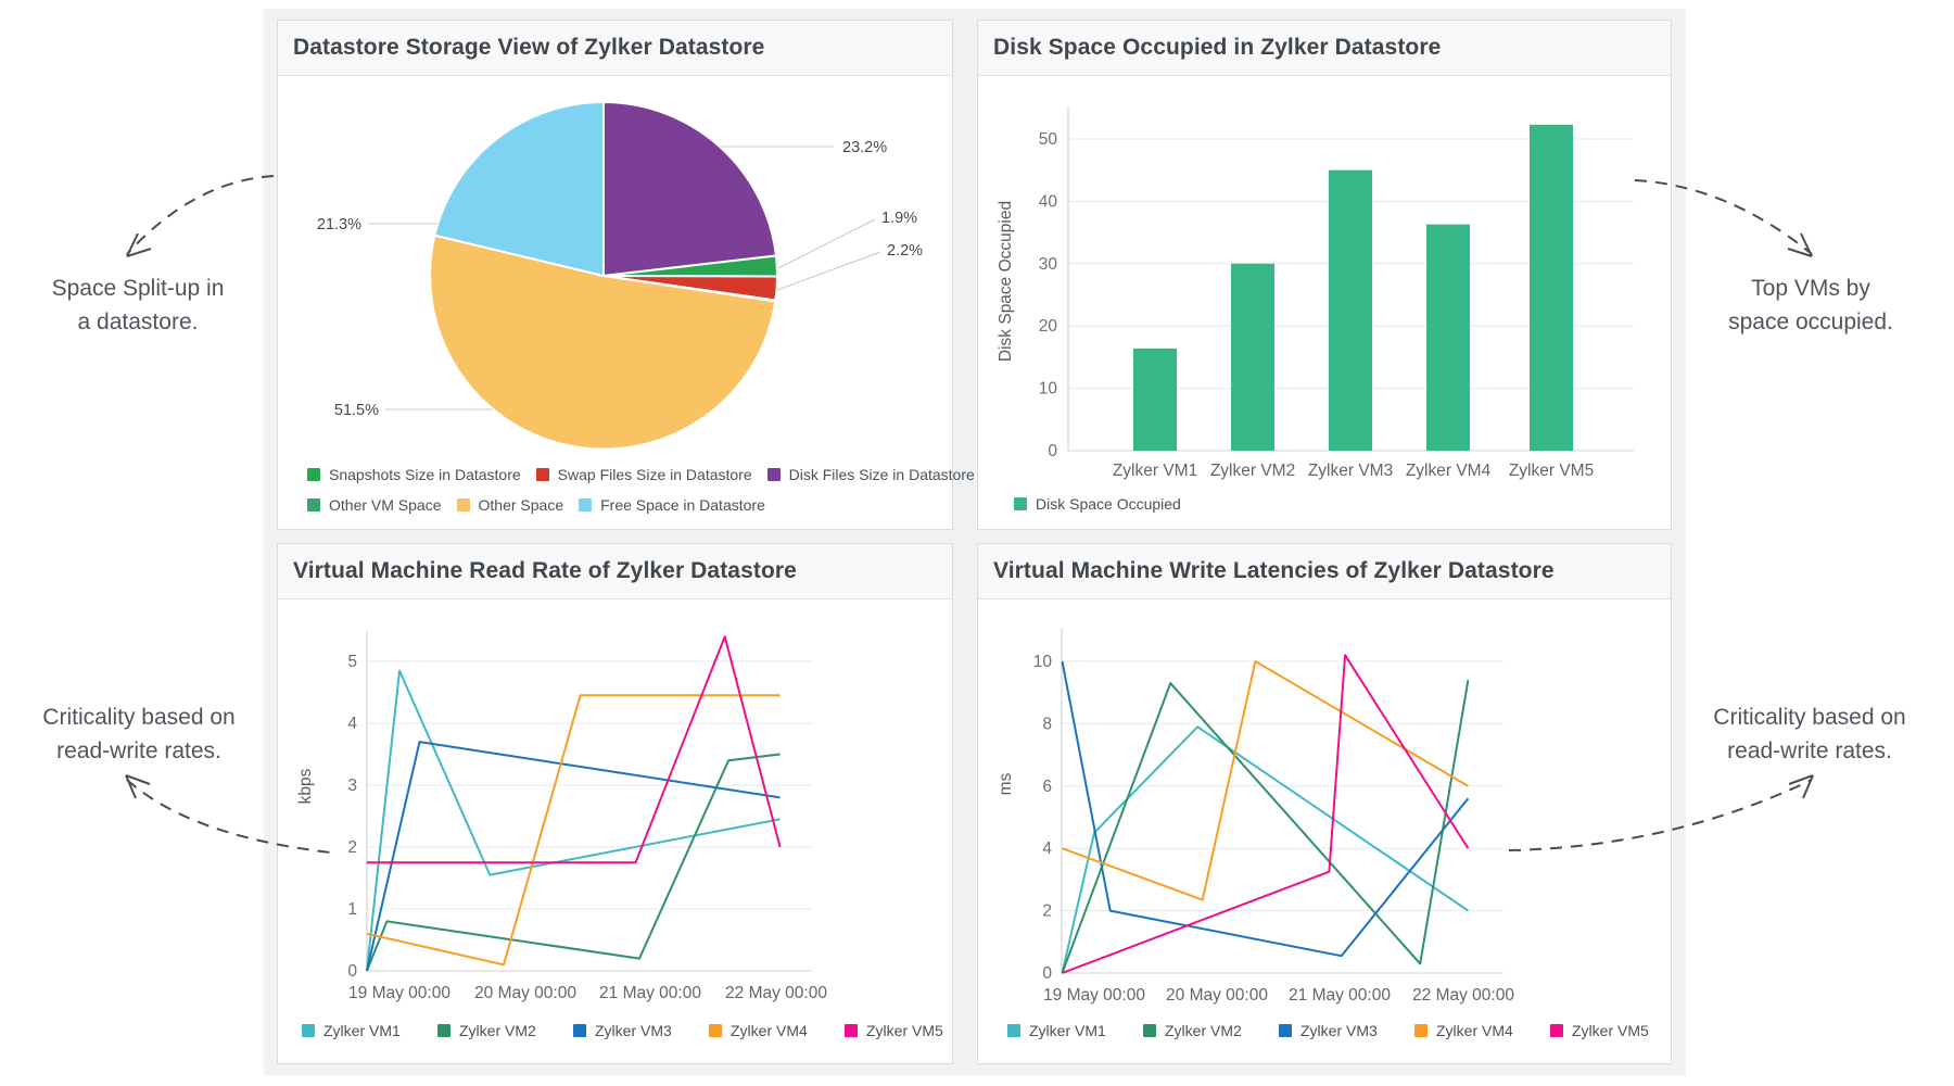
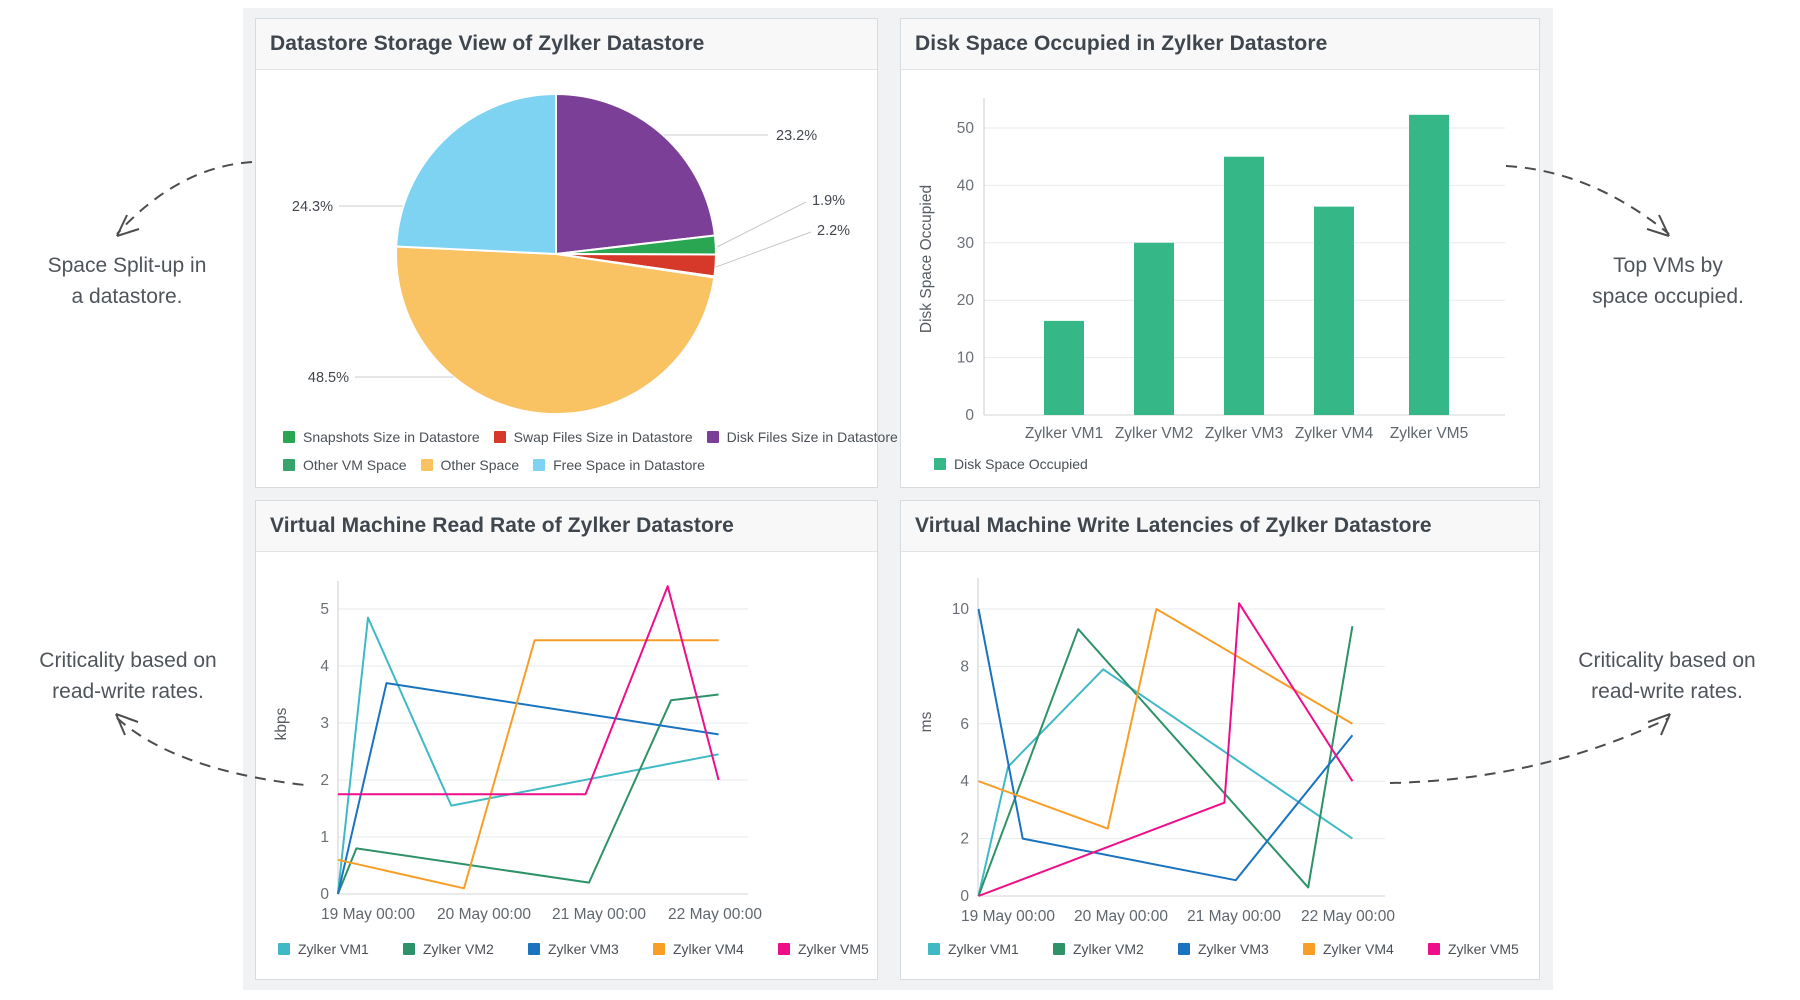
Datastore Storage View of Zylker Datastore/Other Space: 51.5% -> 48.5%
Datastore Storage View of Zylker Datastore/Free Space in Datastore: 21.3% -> 24.3%
